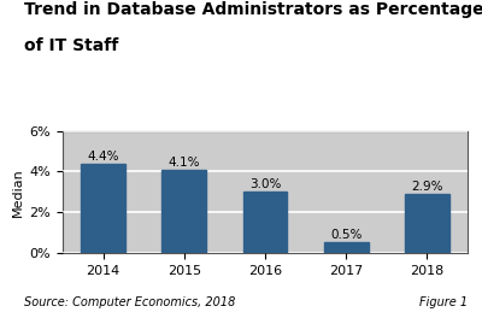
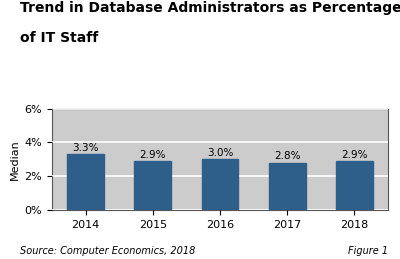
2014: 4.4% -> 3.3%
2015: 4.1% -> 2.9%
2017: 0.5% -> 2.8%
